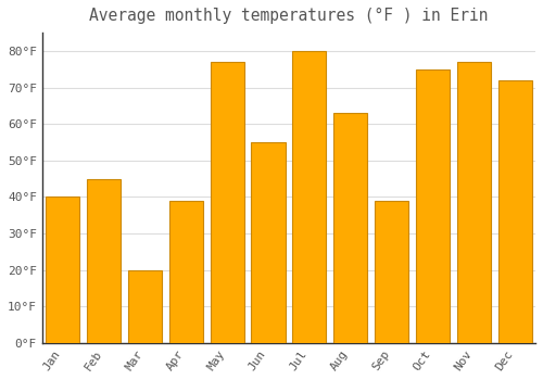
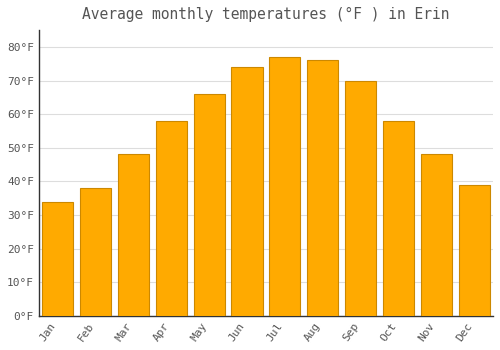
Jan: 40°F -> 34°F
Feb: 45°F -> 38°F
Mar: 20°F -> 48°F
Apr: 39°F -> 58°F
May: 77°F -> 66°F
Jun: 55°F -> 74°F
Jul: 80°F -> 77°F
Aug: 63°F -> 76°F
Sep: 39°F -> 70°F
Oct: 75°F -> 58°F
Nov: 77°F -> 48°F
Dec: 72°F -> 39°F
